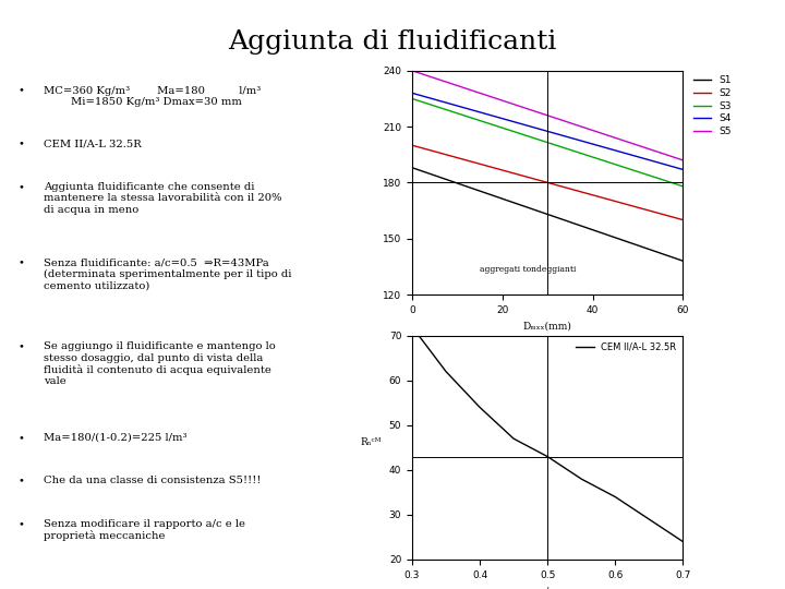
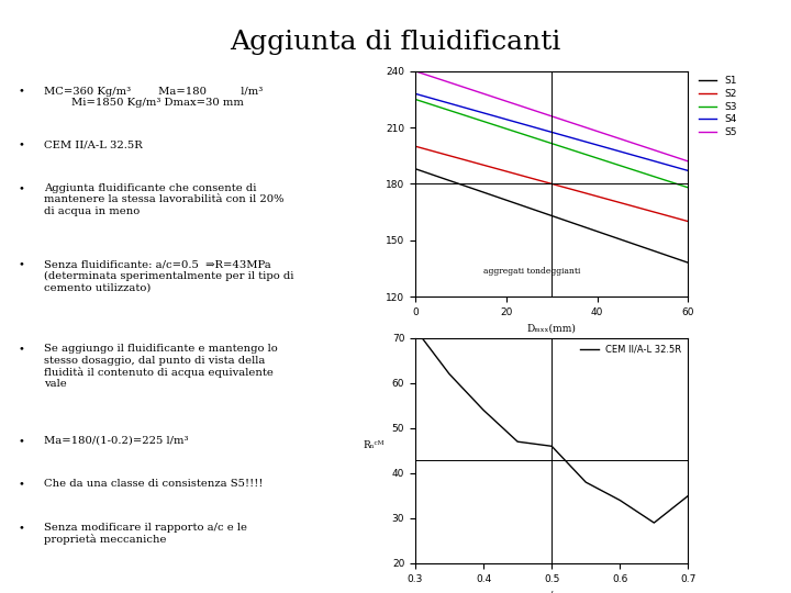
0.5: 43 -> 46
0.7: 24 -> 35
